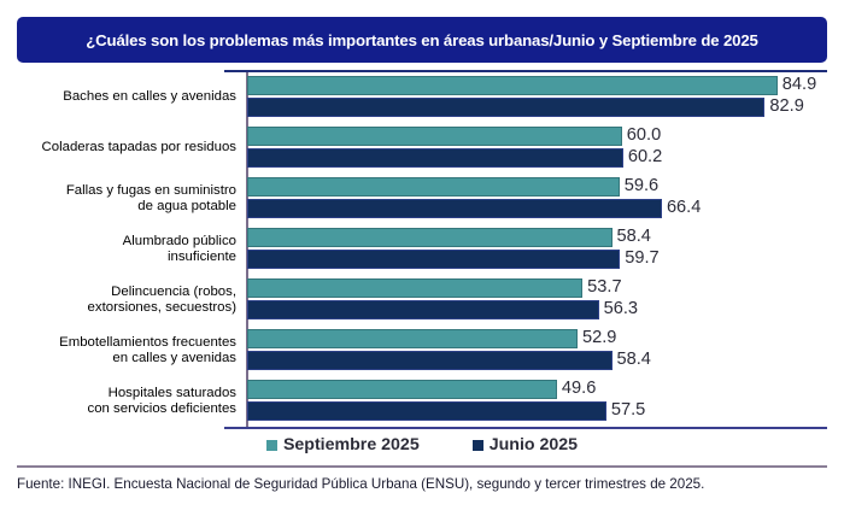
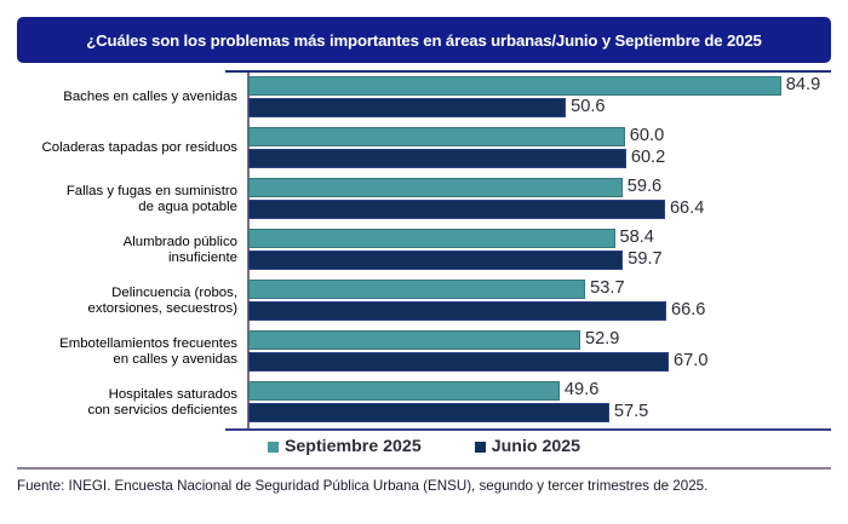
Junio 2025/Baches en calles y avenidas: 82.9 -> 50.6
Junio 2025/Delincuencia (robos, extorsiones, secuestros): 56.3 -> 66.6
Junio 2025/Embotellamientos frecuentes en calles y avenidas: 58.4 -> 67.0
